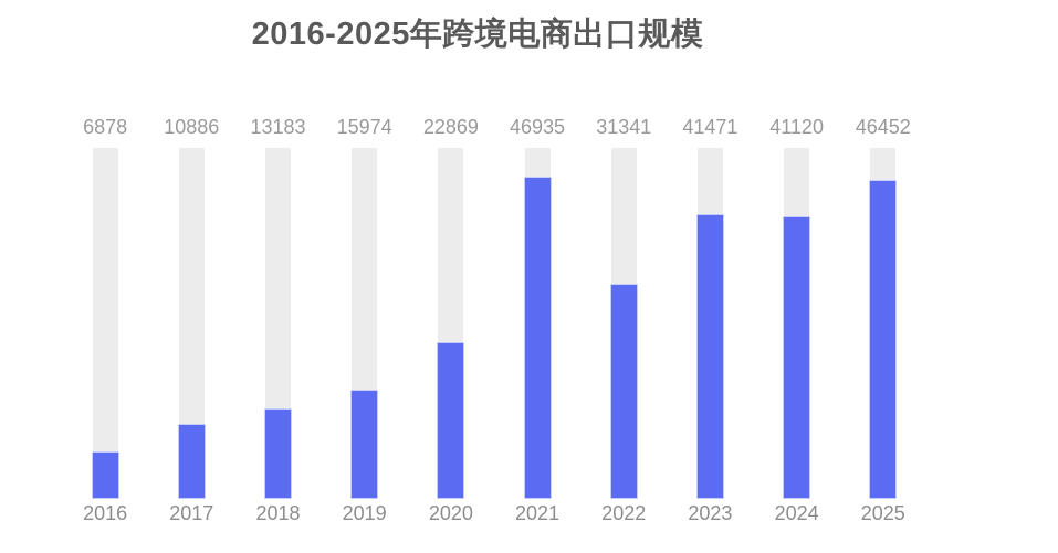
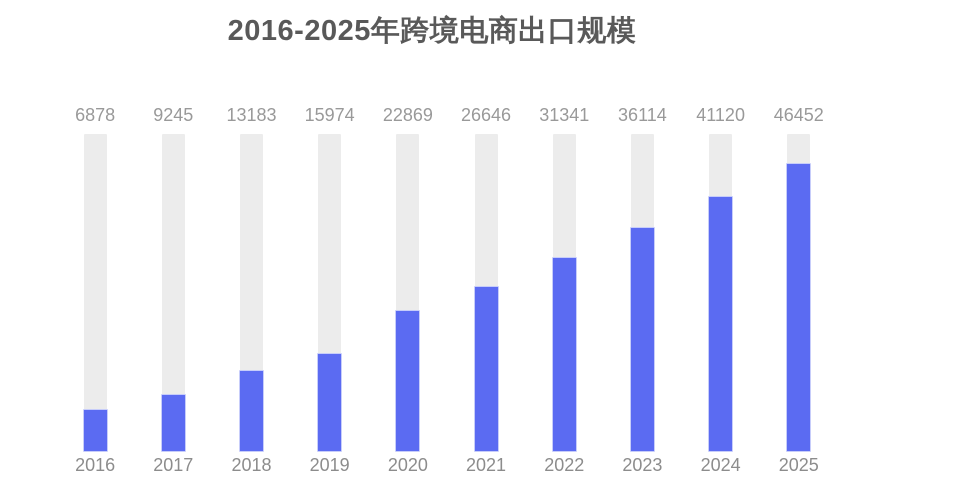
2017: 10886 -> 9245
2021: 46935 -> 26646
2023: 41471 -> 36114
